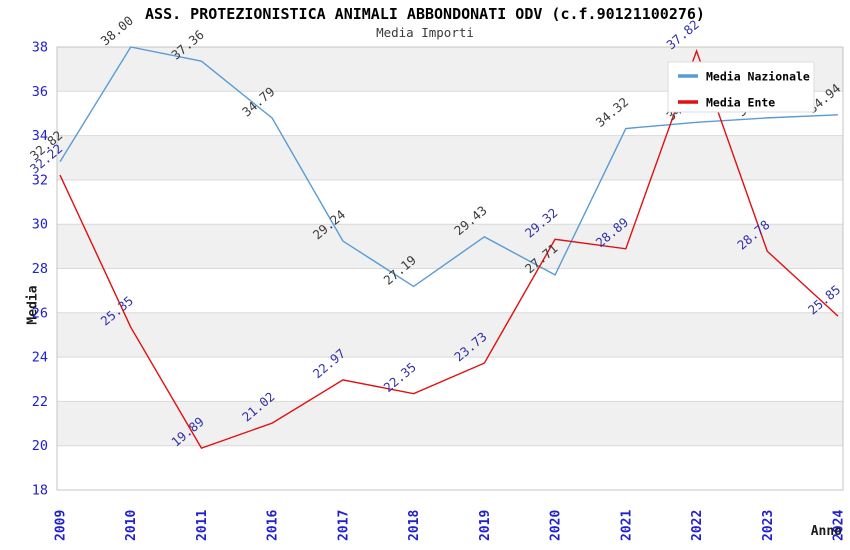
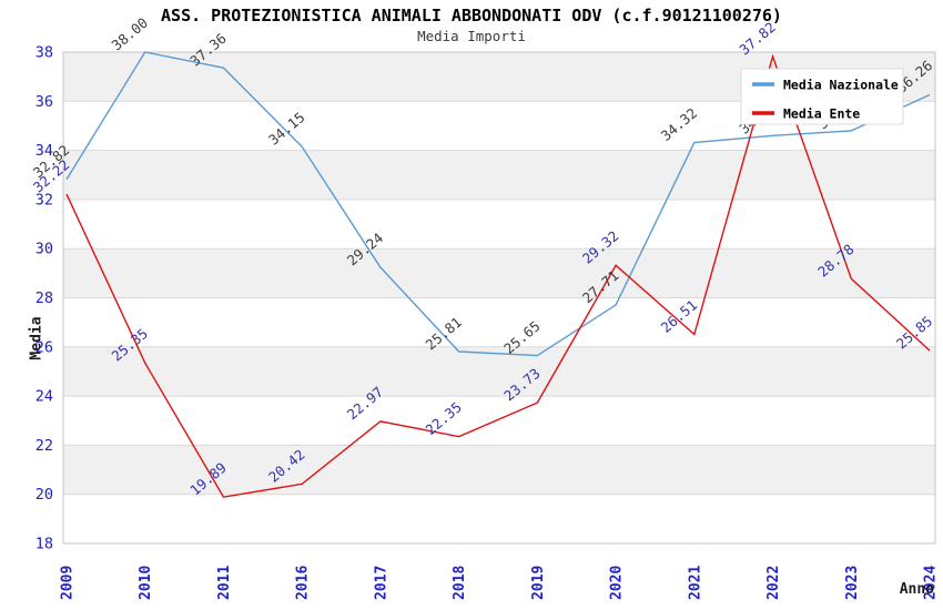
Media Nazionale/2016: 34.79 -> 34.15
Media Ente/2016: 21.02 -> 20.42
Media Nazionale/2018: 27.19 -> 25.81
Media Nazionale/2019: 29.43 -> 25.65
Media Ente/2021: 28.89 -> 26.51
Media Nazionale/2024: 34.94 -> 36.26
